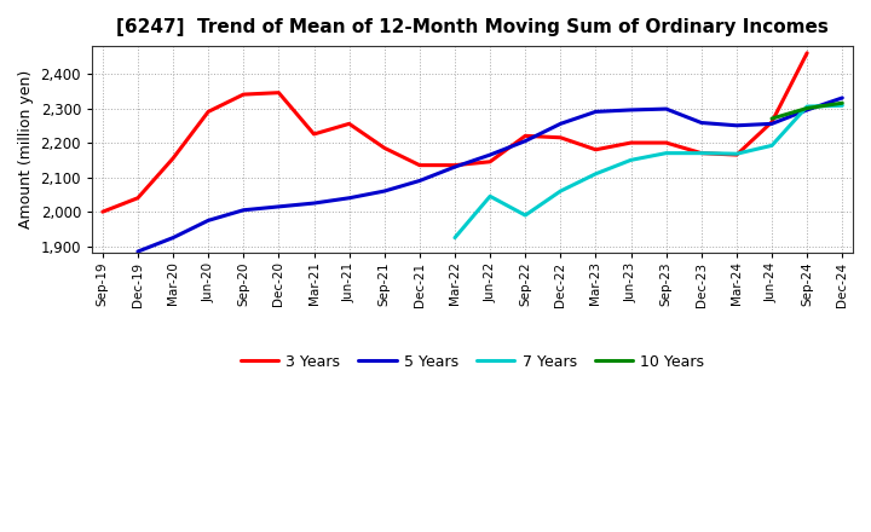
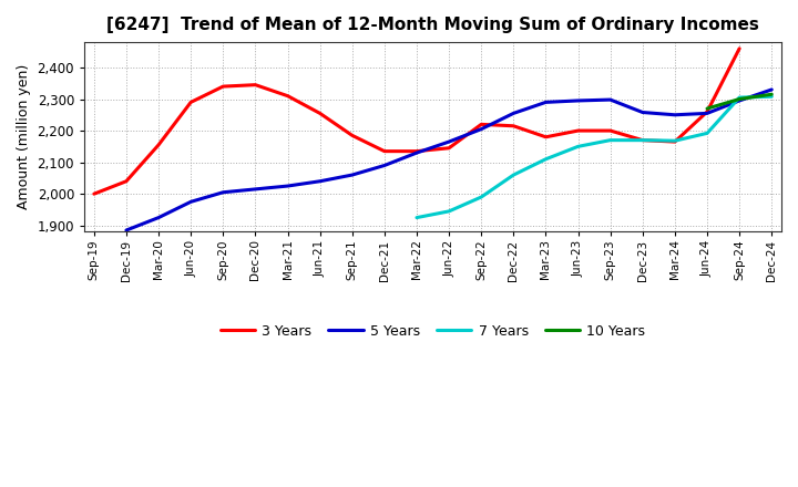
3 Years/Mar-21: 2,225 -> 2,310
7 Years/Jun-22: 2,045 -> 1,945
